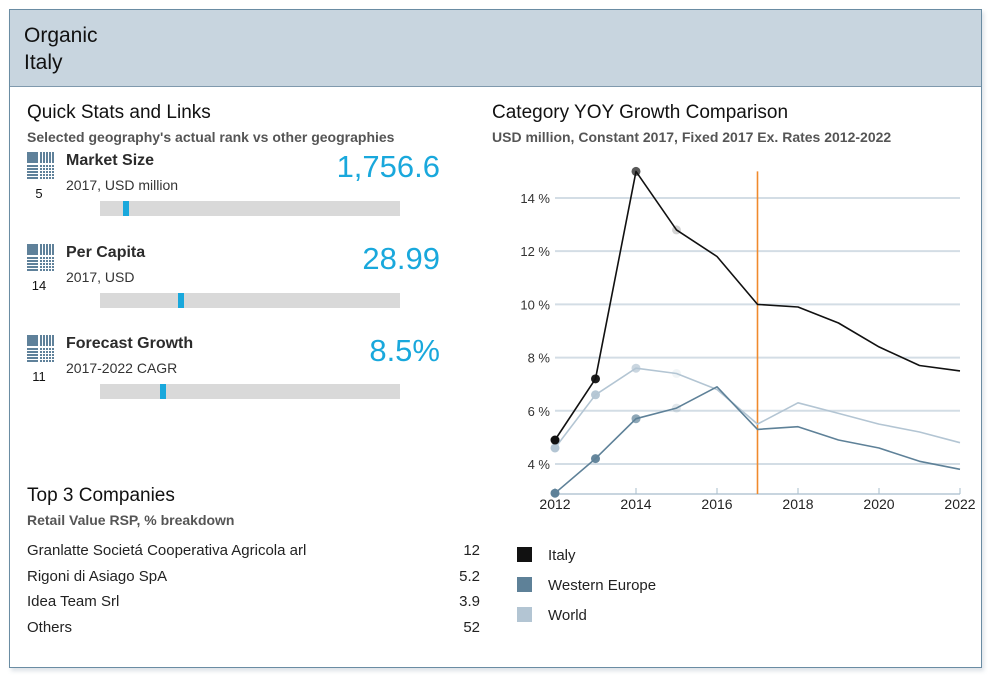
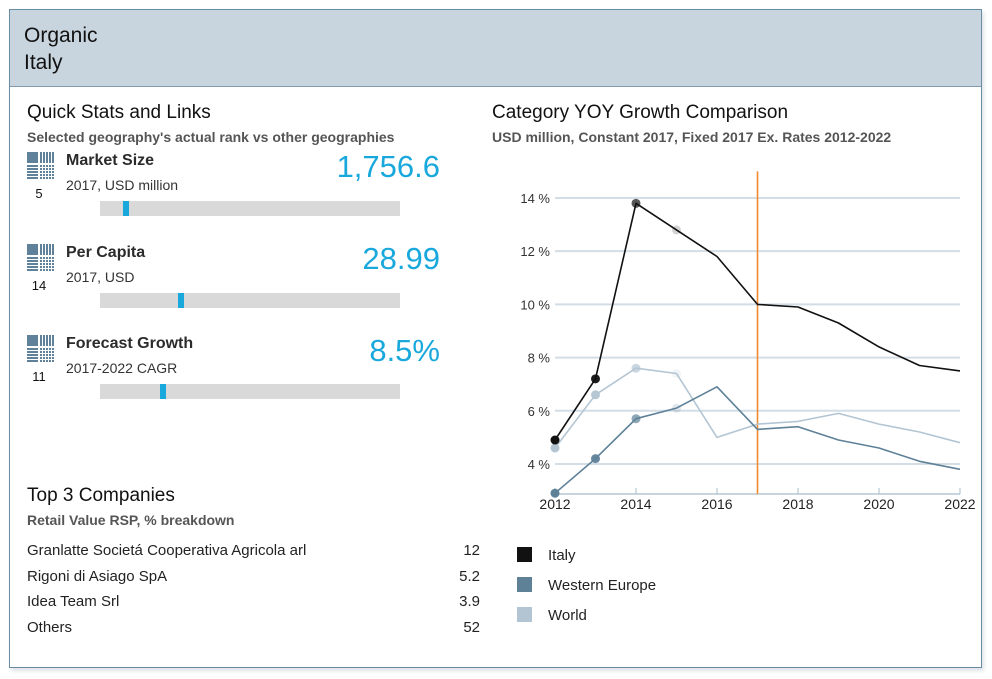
Italy/2014: 15.0% -> 13.8%
World/2016: 6.8% -> 5.0%
World/2018: 6.3% -> 5.6%
